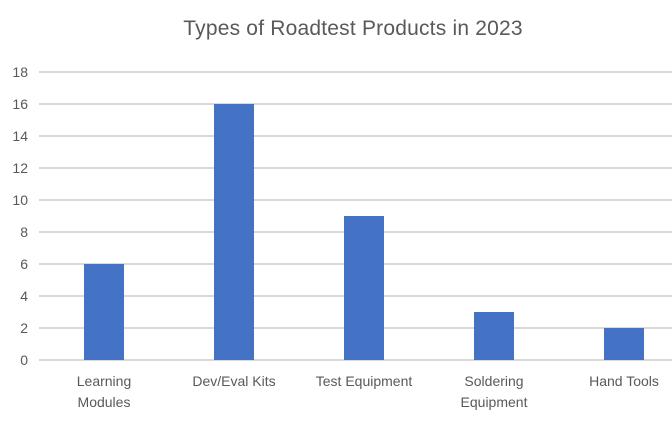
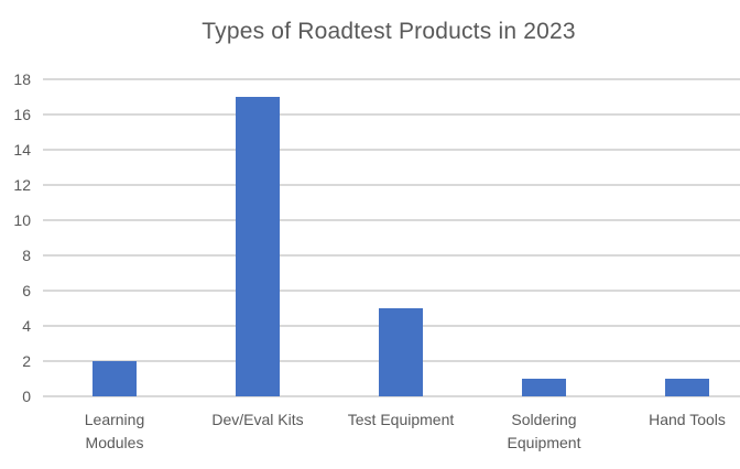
Learning Modules: 6 -> 2
Dev/Eval Kits: 16 -> 17
Test Equipment: 9 -> 5
Soldering Equipment: 3 -> 1
Hand Tools: 2 -> 1
